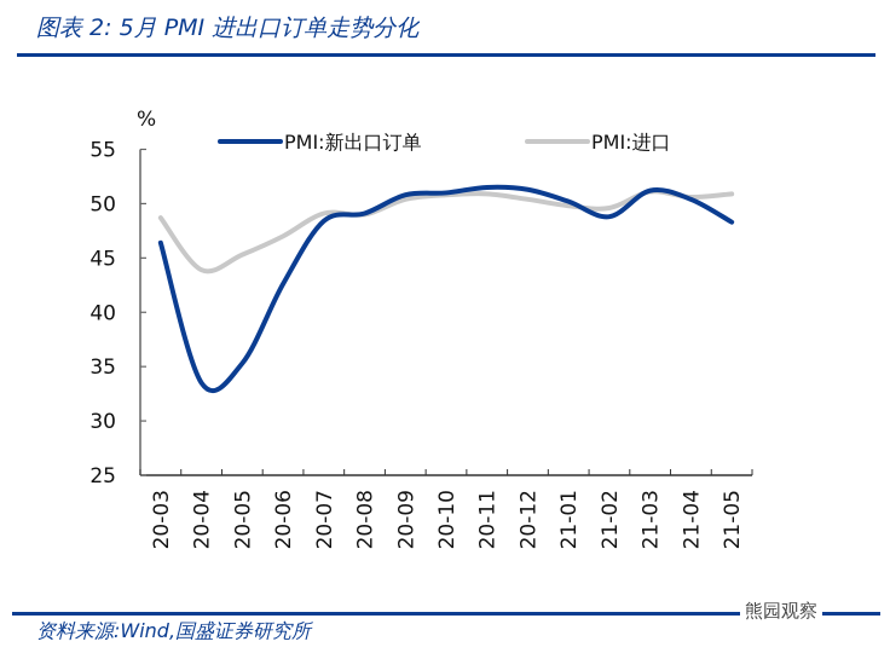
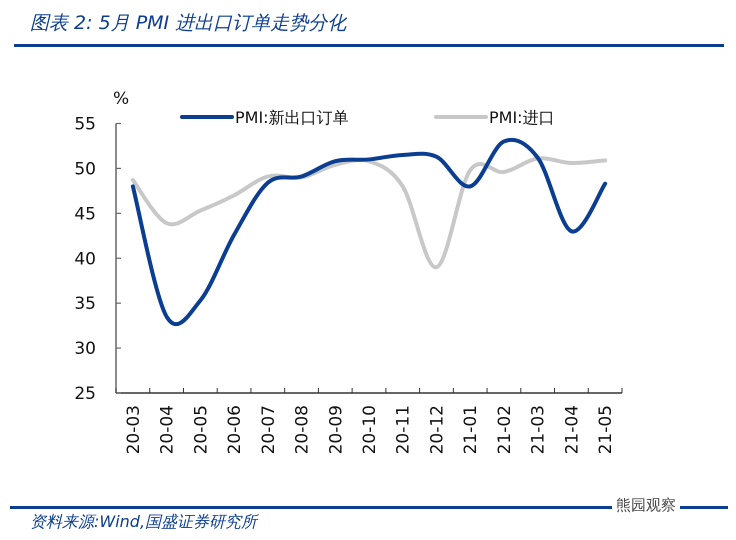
PMI:新出口订单/20-03: 46 -> 48
PMI:进口/20-11: 51 -> 48
PMI:进口/20-12: 50 -> 39
PMI:新出口订单/21-01: 50 -> 48
PMI:新出口订单/21-02: 49 -> 53
PMI:新出口订单/21-04: 50 -> 43
